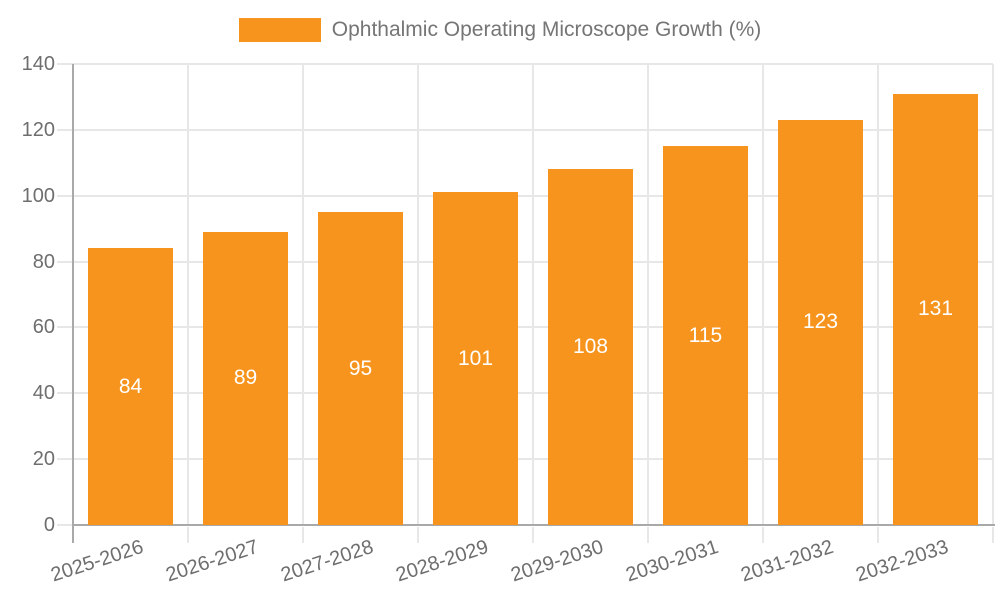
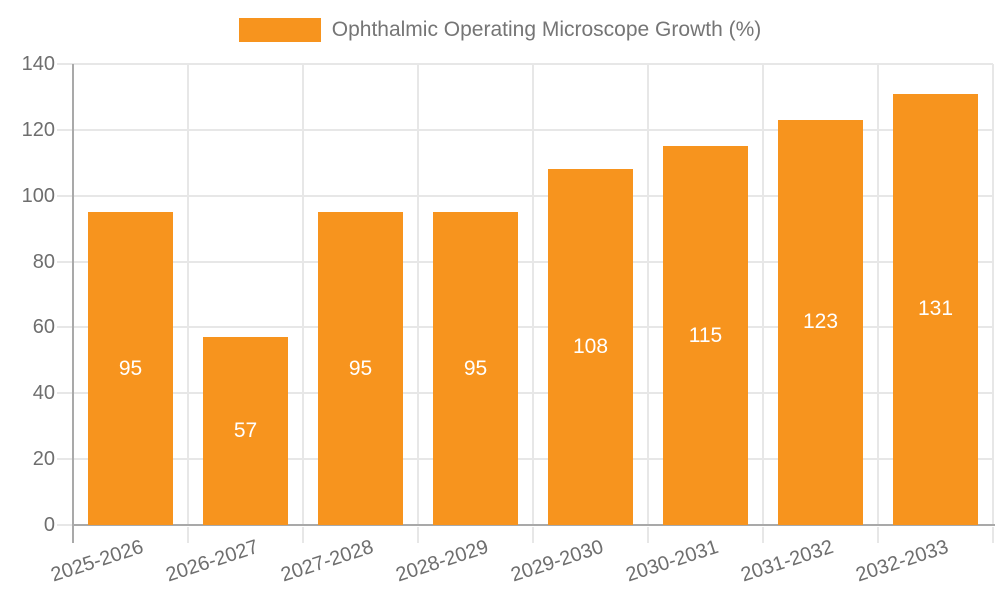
2025-2026: 84 -> 95
2026-2027: 89 -> 57
2028-2029: 101 -> 95
